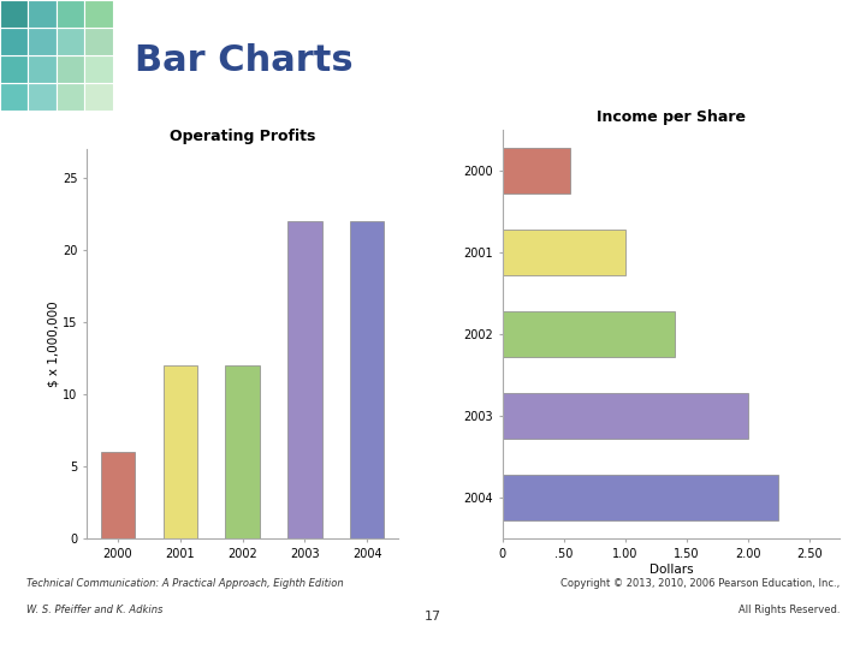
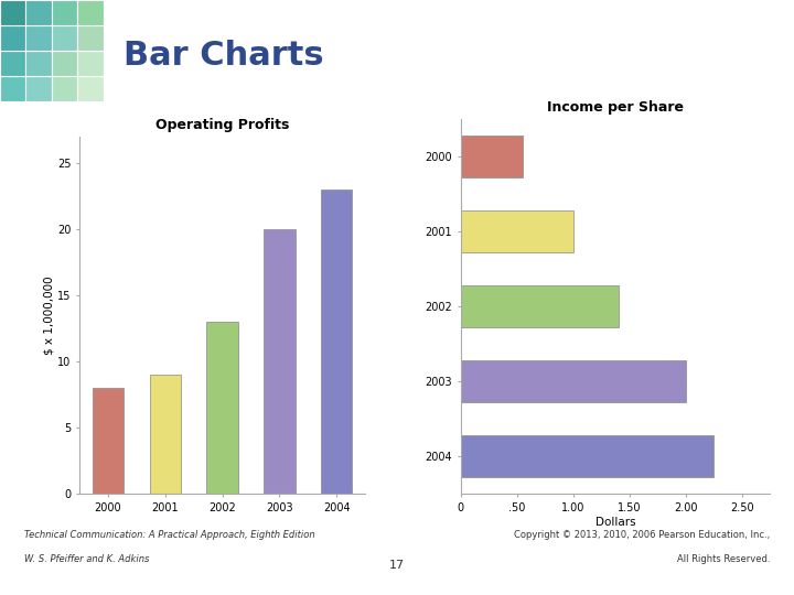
Operating Profits/2000: 6 -> 8
Operating Profits/2001: 12 -> 9
Operating Profits/2002: 12 -> 13
Operating Profits/2003: 22 -> 20
Operating Profits/2004: 22 -> 23
